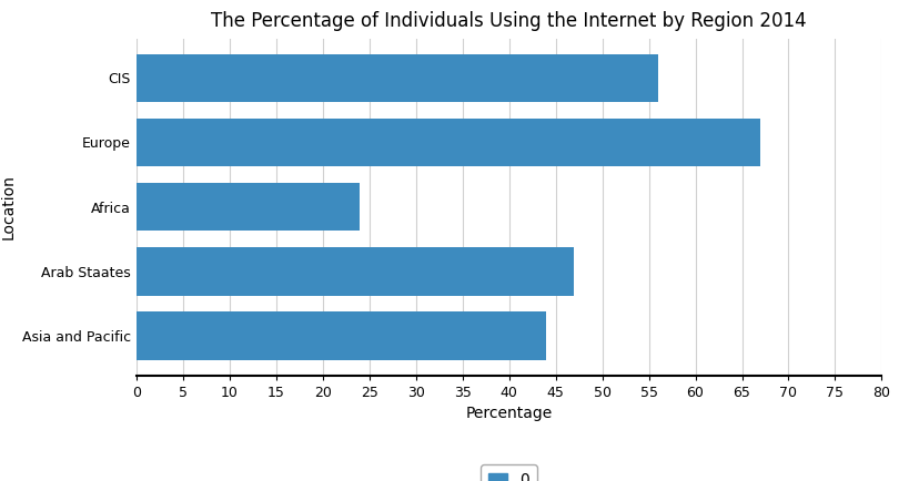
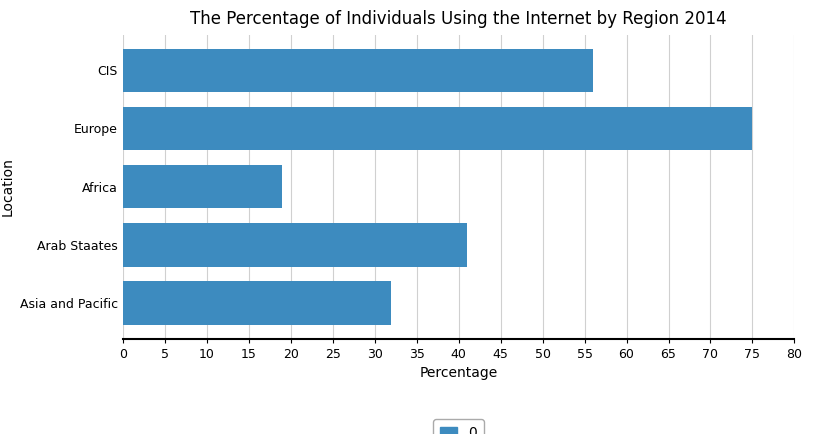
Europe: 67 -> 75
Africa: 24 -> 19
Arab Staates: 47 -> 41
Asia and Pacific: 44 -> 32
